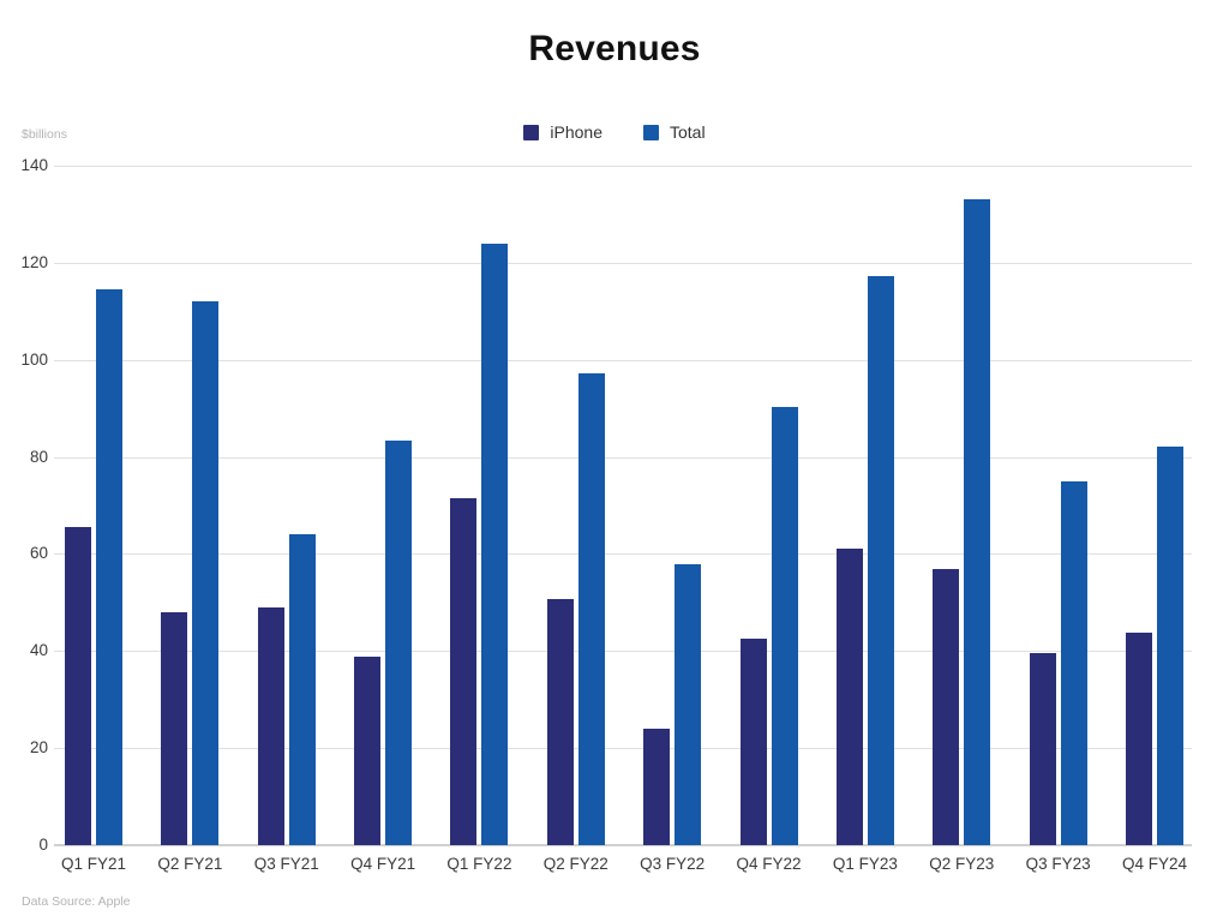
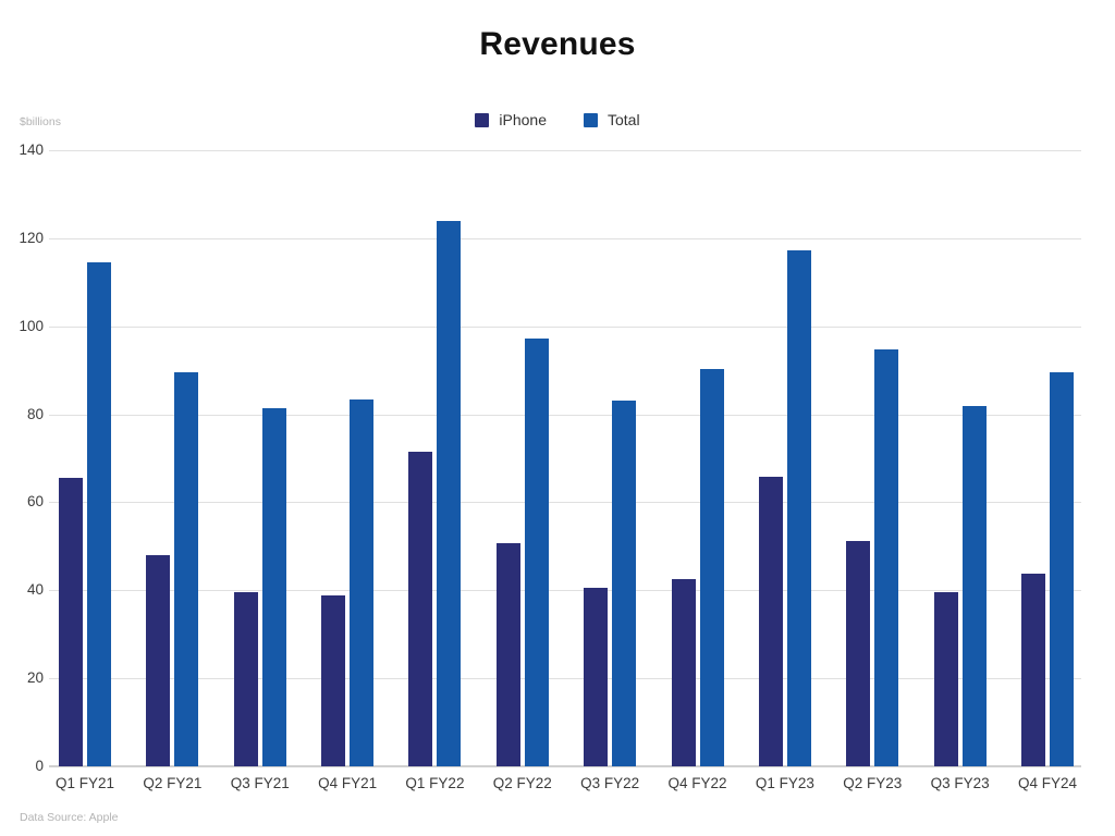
Total/Q2 FY21: 112 -> 90
iPhone/Q3 FY21: 49 -> 40
Total/Q3 FY21: 64 -> 81
iPhone/Q3 FY22: 24 -> 41
Total/Q3 FY22: 58 -> 83
iPhone/Q1 FY23: 61 -> 66
iPhone/Q2 FY23: 57 -> 51
Total/Q2 FY23: 133 -> 95
Total/Q3 FY23: 75 -> 82
Total/Q4 FY24: 82 -> 90
